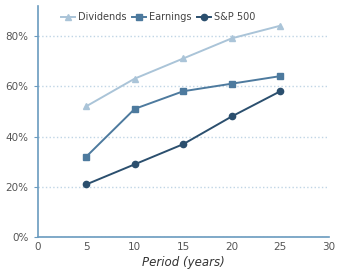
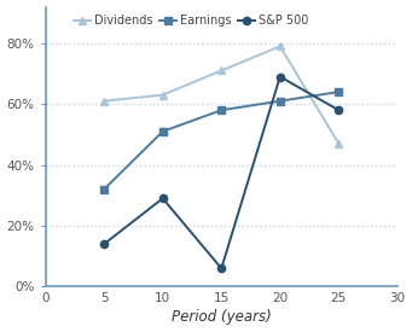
Dividends/5: 52% -> 61%
S&P 500/5: 21% -> 14%
S&P 500/15: 37% -> 6%
S&P 500/20: 48% -> 69%
Dividends/25: 84% -> 47%
